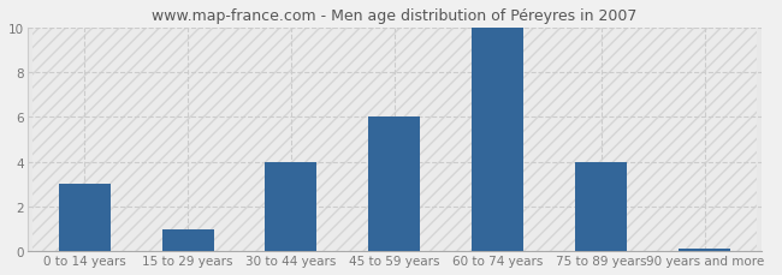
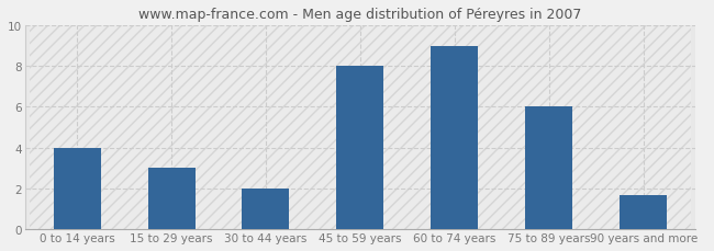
0 to 14 years: 3.0 -> 4.0
15 to 29 years: 1.0 -> 3.0
30 to 44 years: 4.0 -> 2.0
45 to 59 years: 6.0 -> 8.0
60 to 74 years: 10.0 -> 9.0
75 to 89 years: 4.0 -> 6.0
90 years and more: 0.1 -> 1.7
